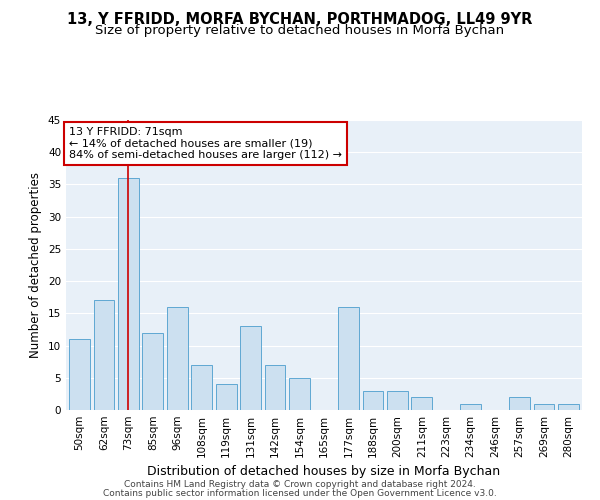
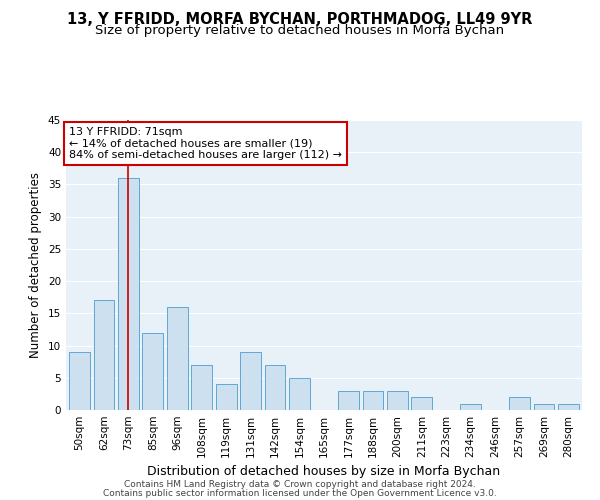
50sqm: 11 -> 9
131sqm: 13 -> 9
177sqm: 16 -> 3
